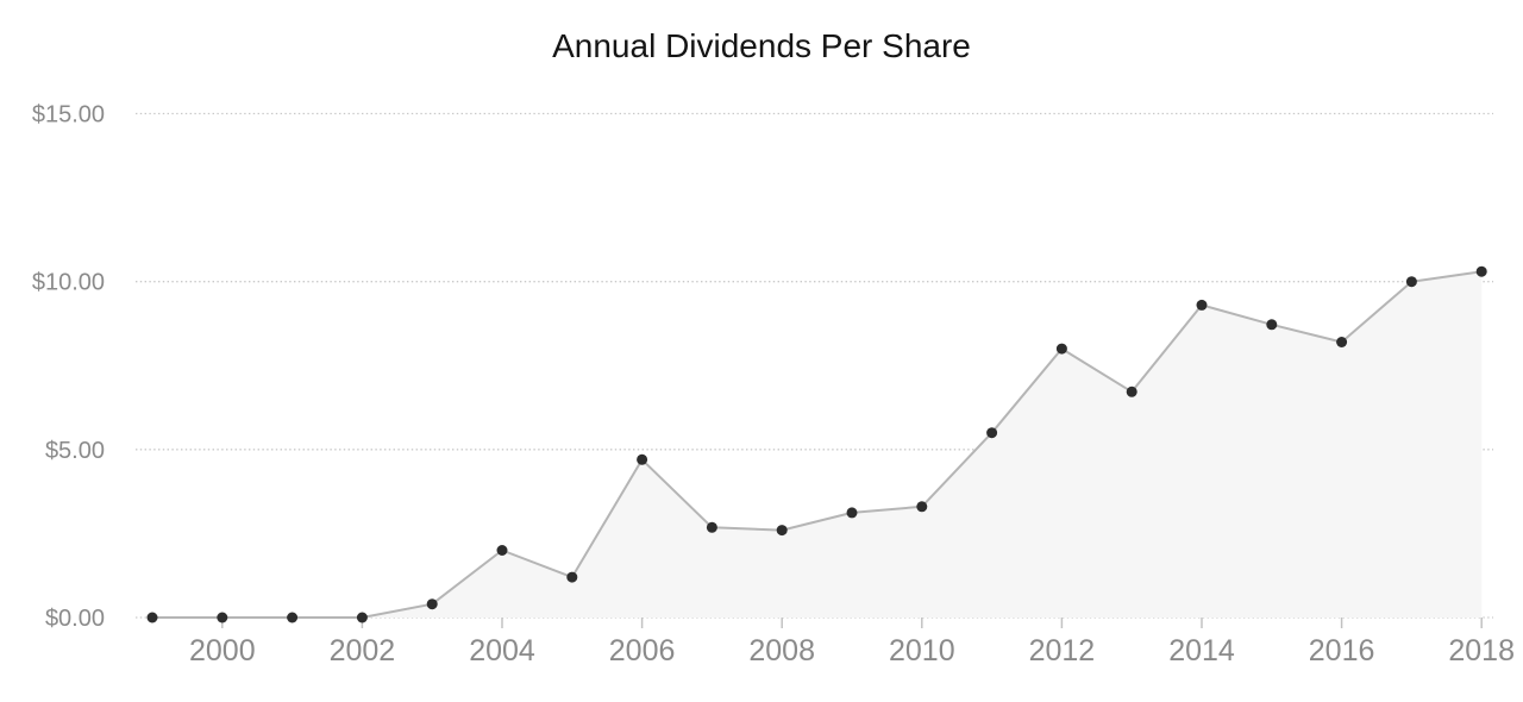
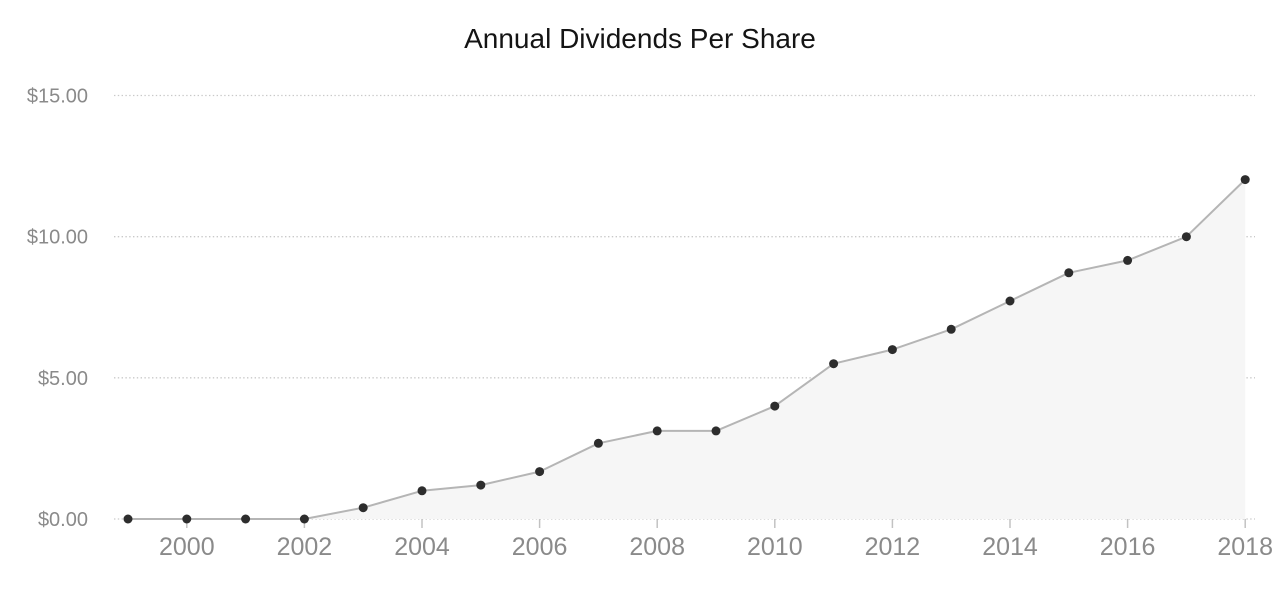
2004: $2.0 -> $1.0
2006: $4.7 -> $1.7
2008: $2.6 -> $3.1
2010: $3.3 -> $4.0
2012: $8.0 -> $6.0
2014: $9.3 -> $7.7
2016: $8.2 -> $9.2
2018: $10.3 -> $12.0
